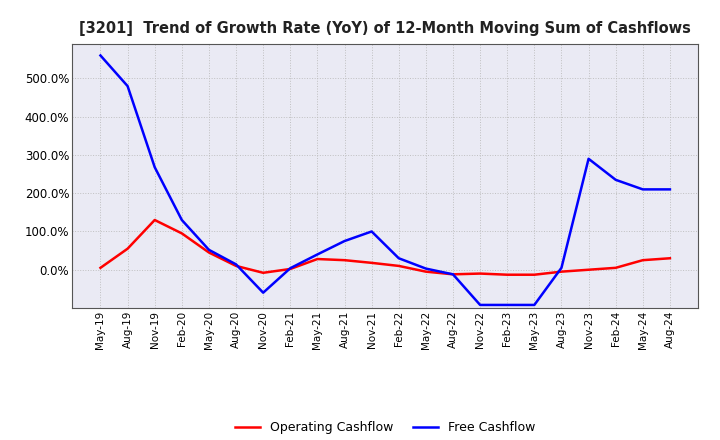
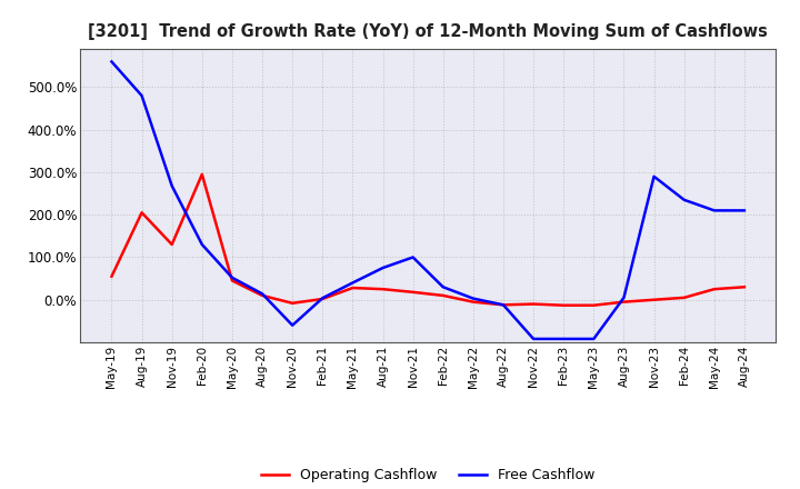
Operating Cashflow/May-19: 5% -> 55%
Operating Cashflow/Aug-19: 55% -> 205%
Operating Cashflow/Feb-20: 95% -> 295%
